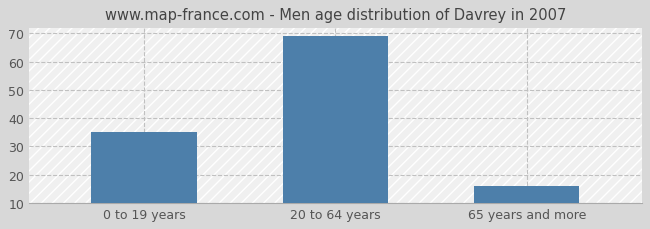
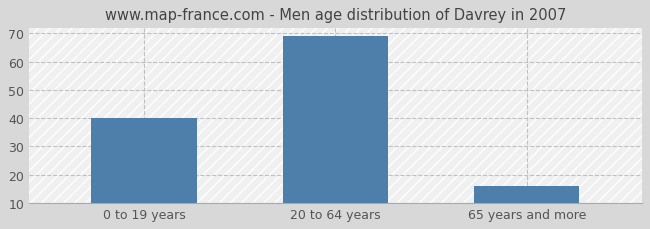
0 to 19 years: 35 -> 40
